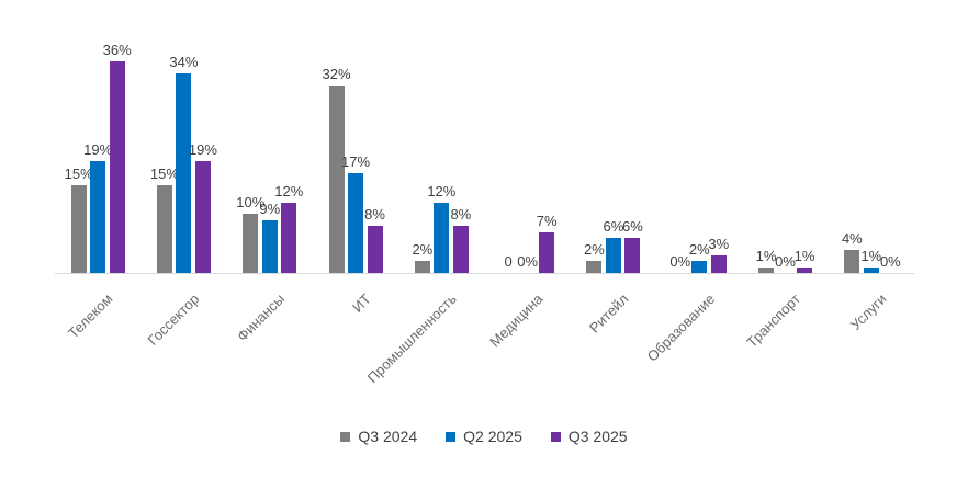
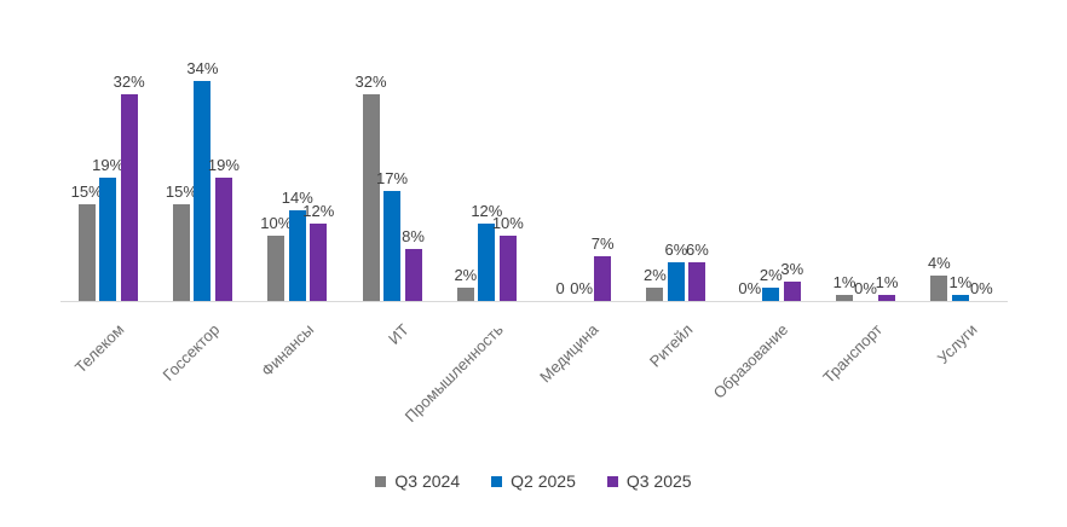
Q3 2025/Телеком: 36% -> 32%
Q2 2025/Финансы: 9% -> 14%
Q3 2025/Промышленность: 8% -> 10%
